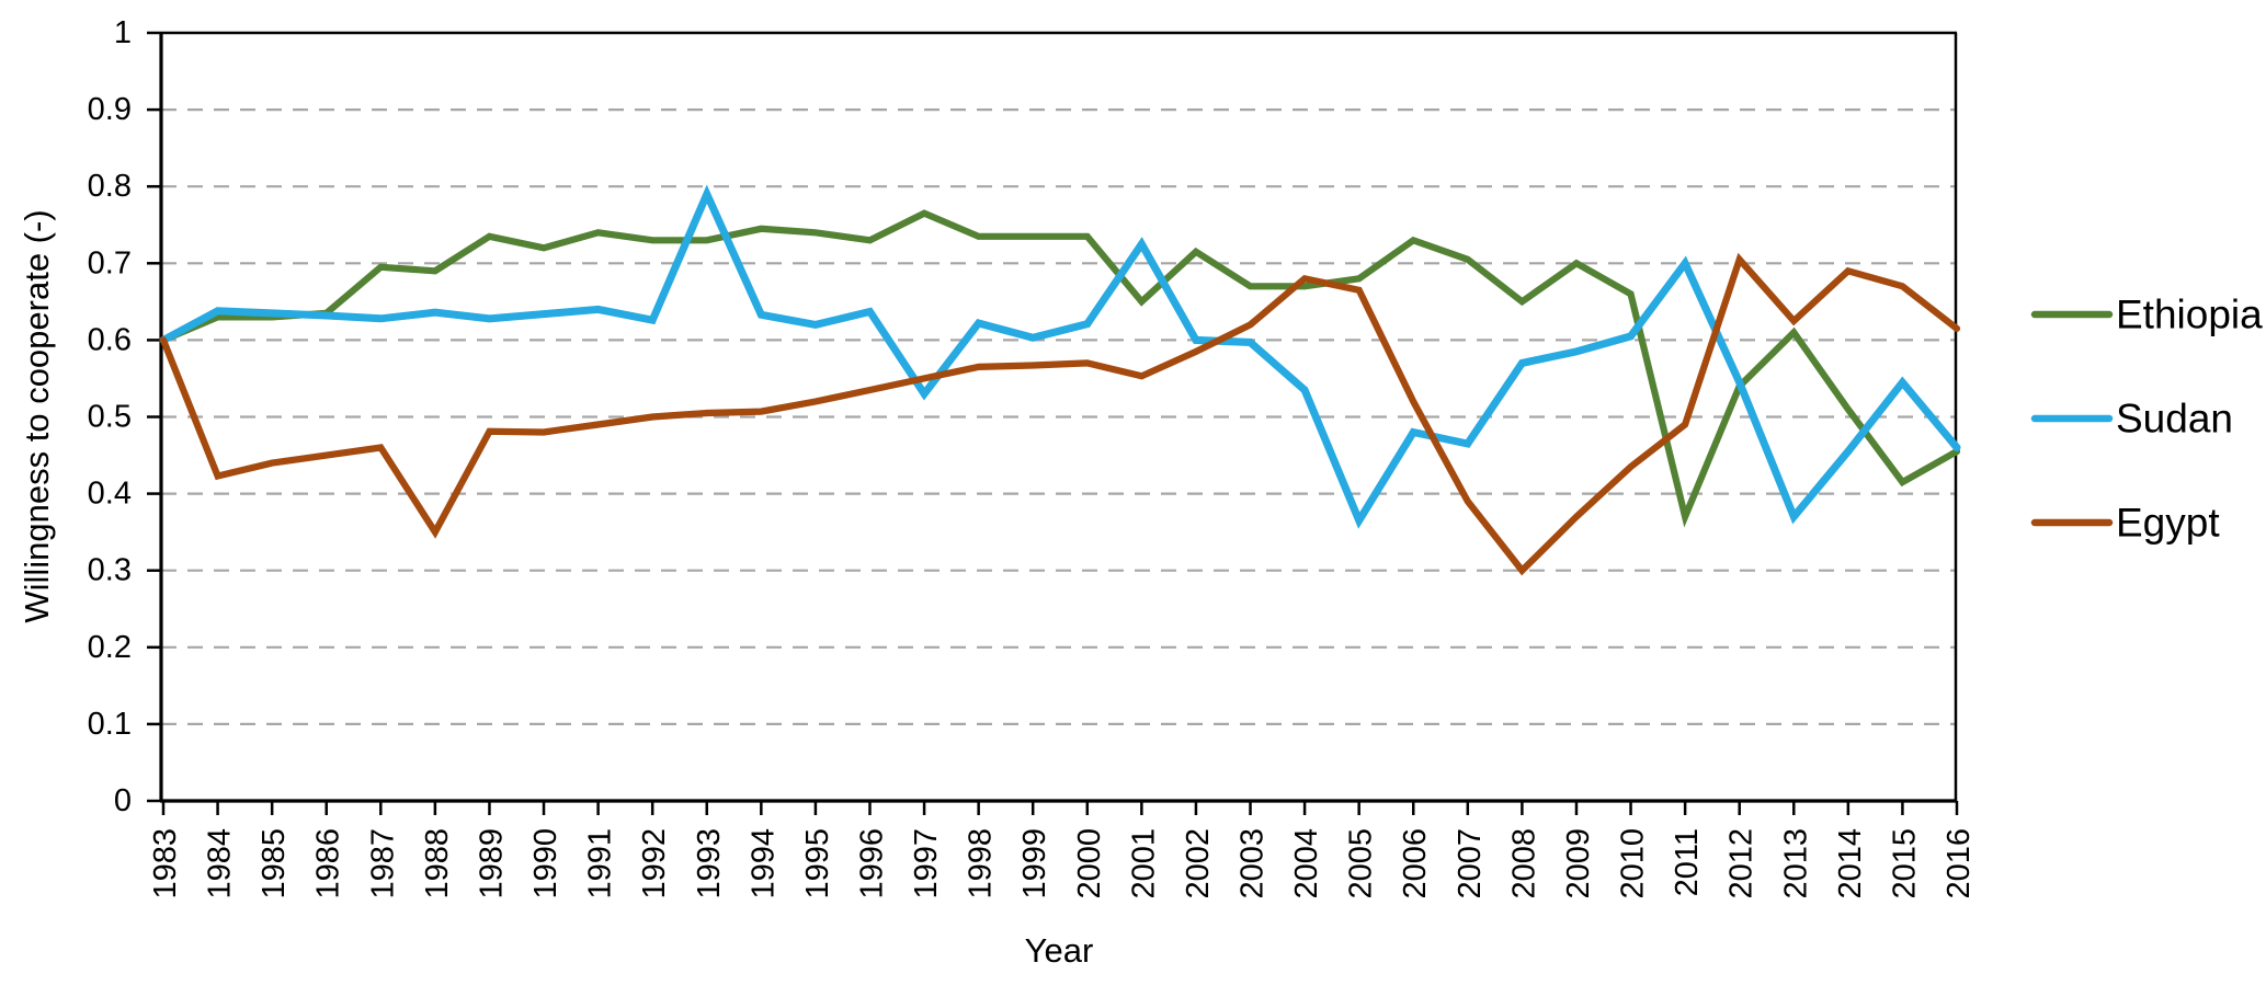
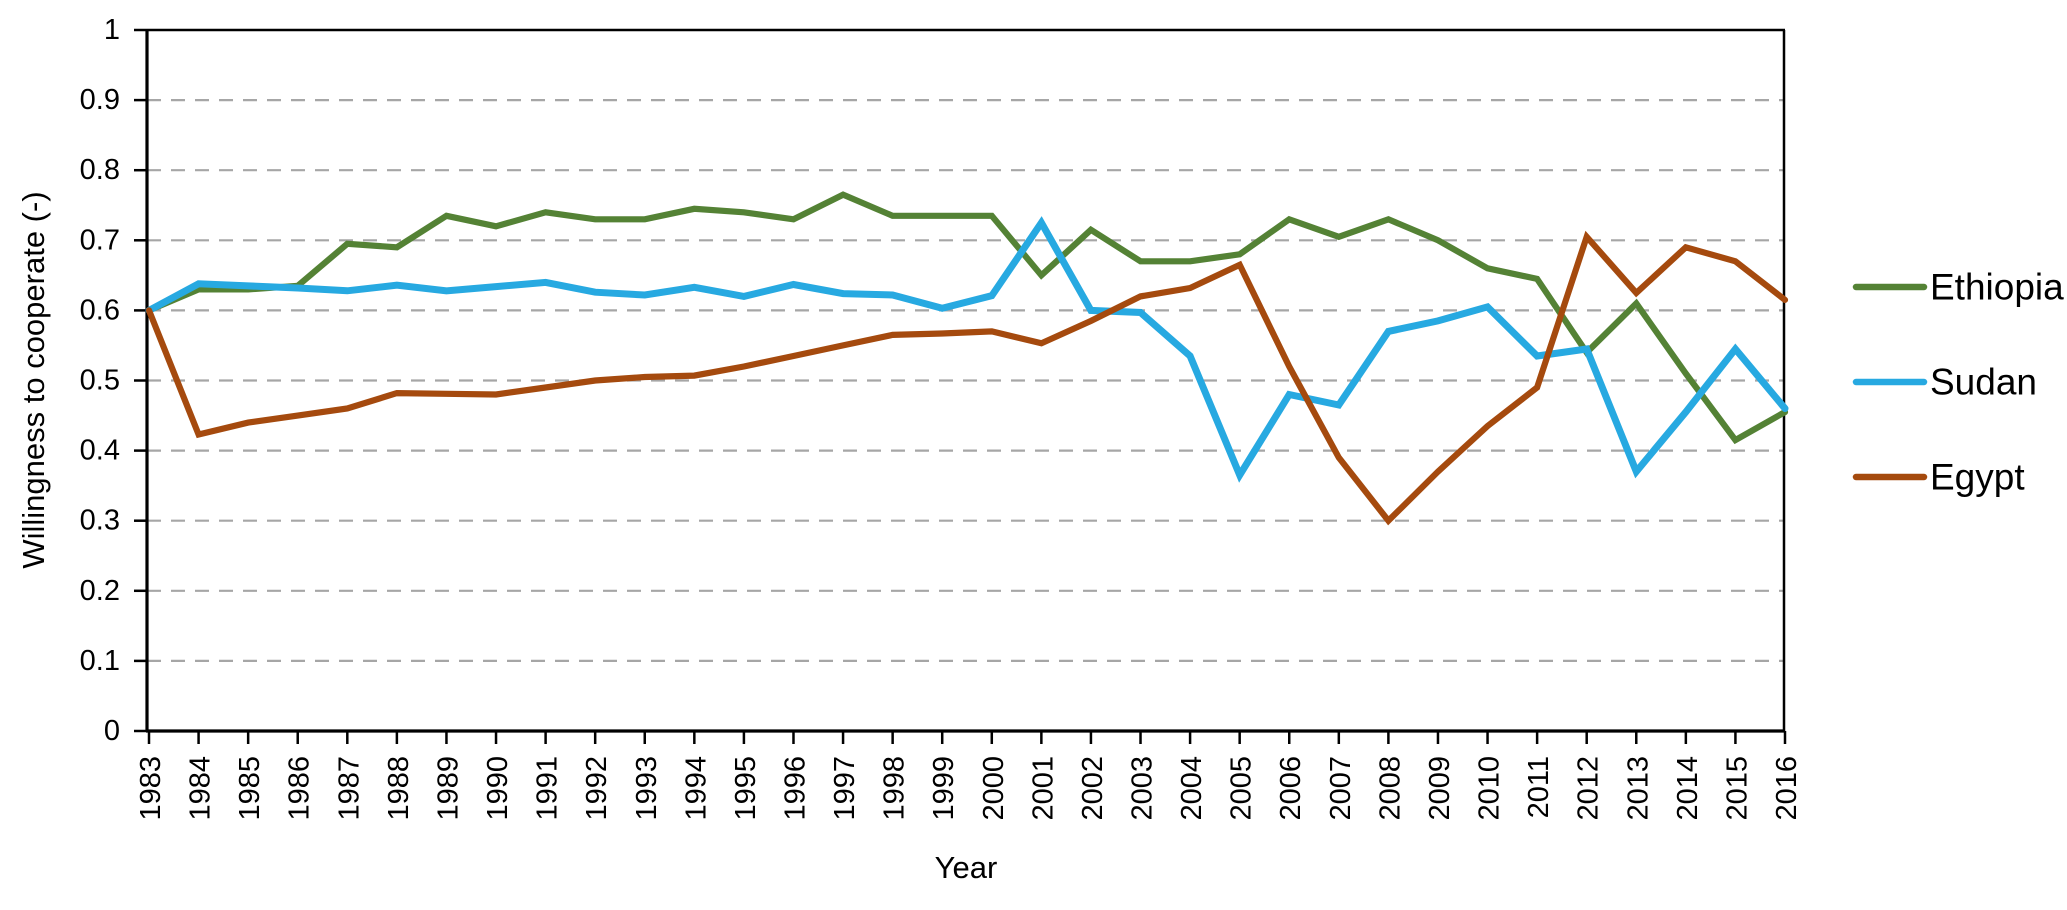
Egypt/1988: 0.35 -> 0.48
Sudan/1993: 0.79 -> 0.62
Sudan/1997: 0.53 -> 0.62
Egypt/2004: 0.68 -> 0.63
Ethiopia/2008: 0.65 -> 0.73
Ethiopia/2011: 0.37 -> 0.65
Sudan/2011: 0.70 -> 0.54
